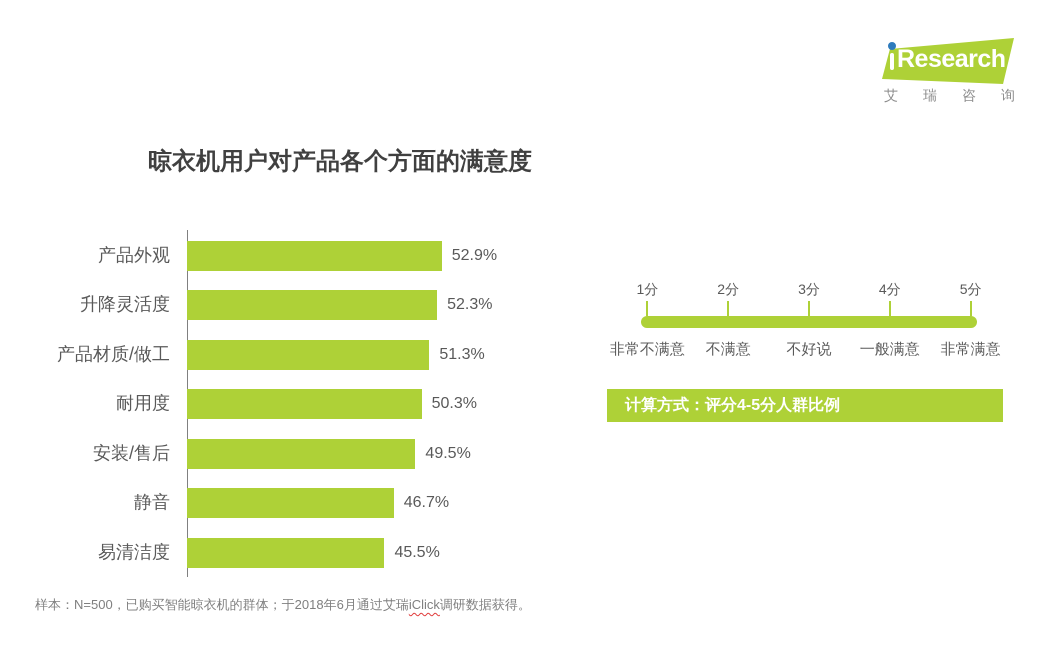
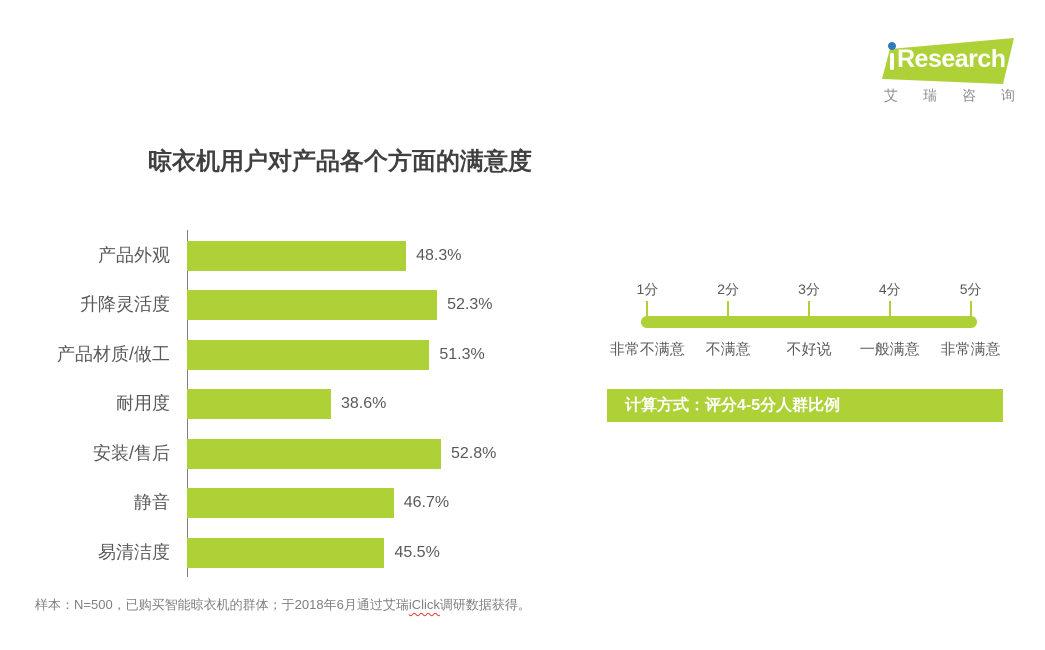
产品外观: 52.9% -> 48.3%
耐用度: 50.3% -> 38.6%
安装/售后: 49.5% -> 52.8%
